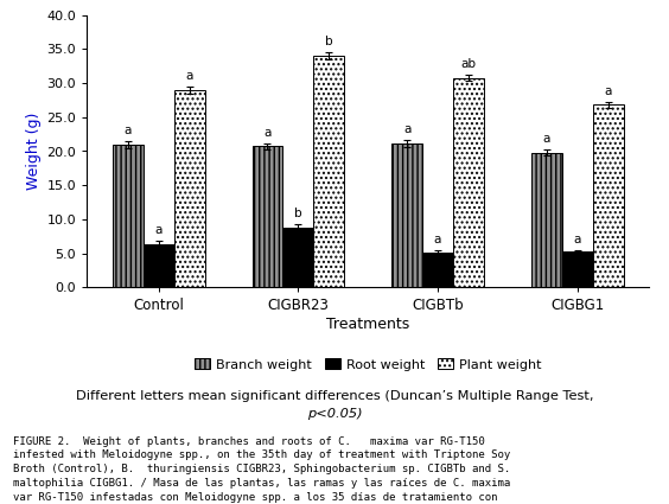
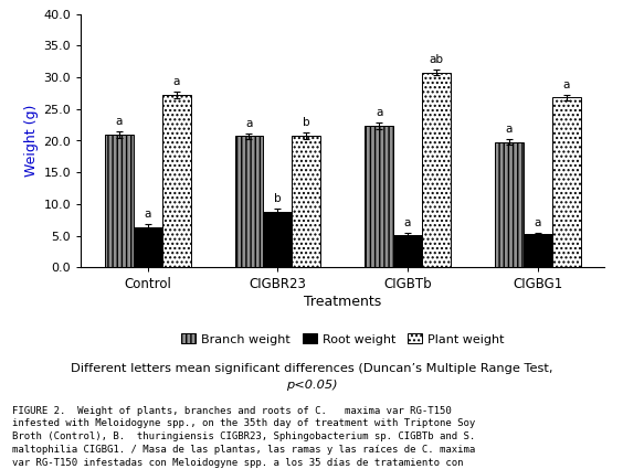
Plant weight/Control: 29.0 -> 27.2
Plant weight/CIGBR23: 34.0 -> 20.8
Branch weight/CIGBTb: 21.1 -> 22.4
